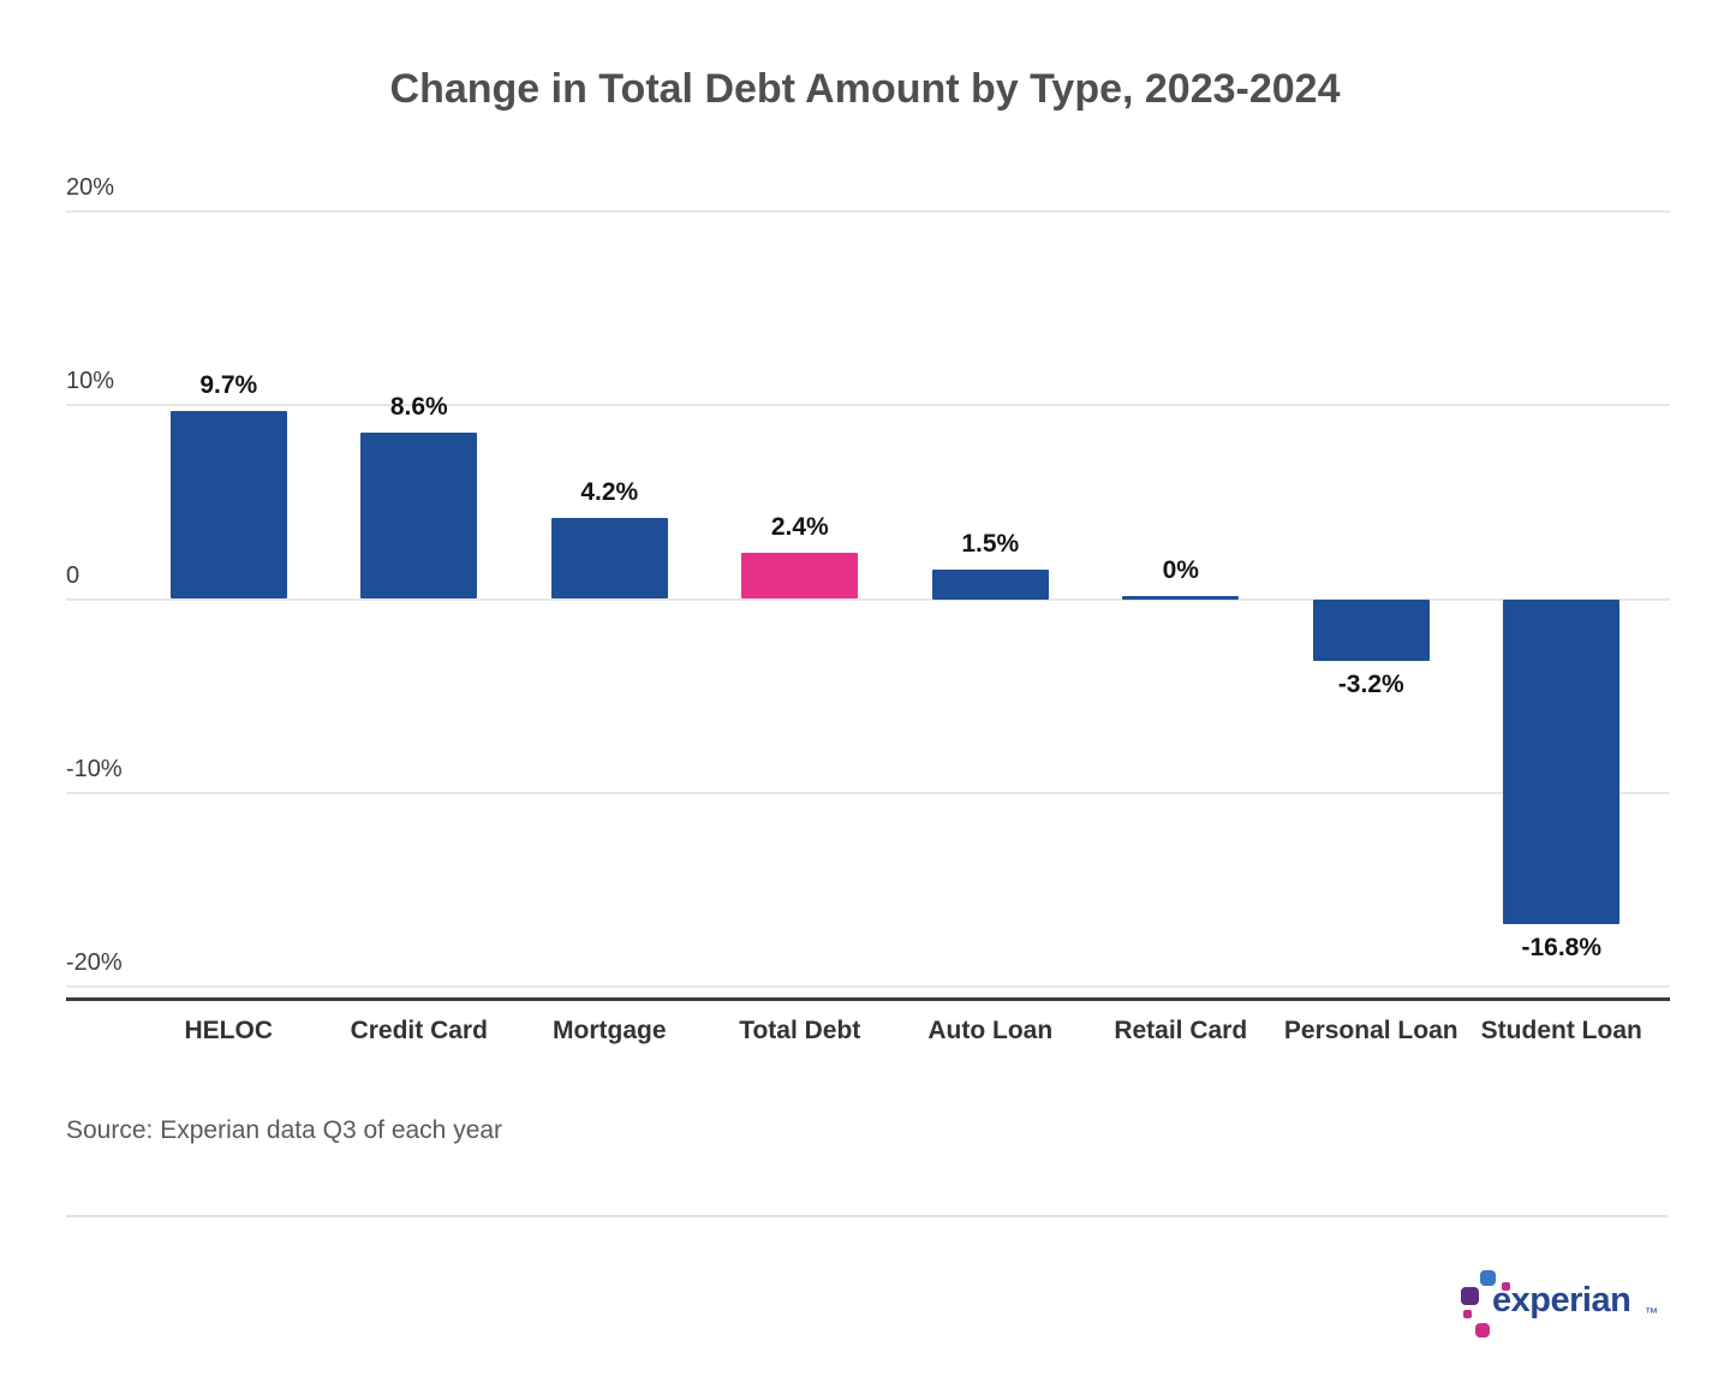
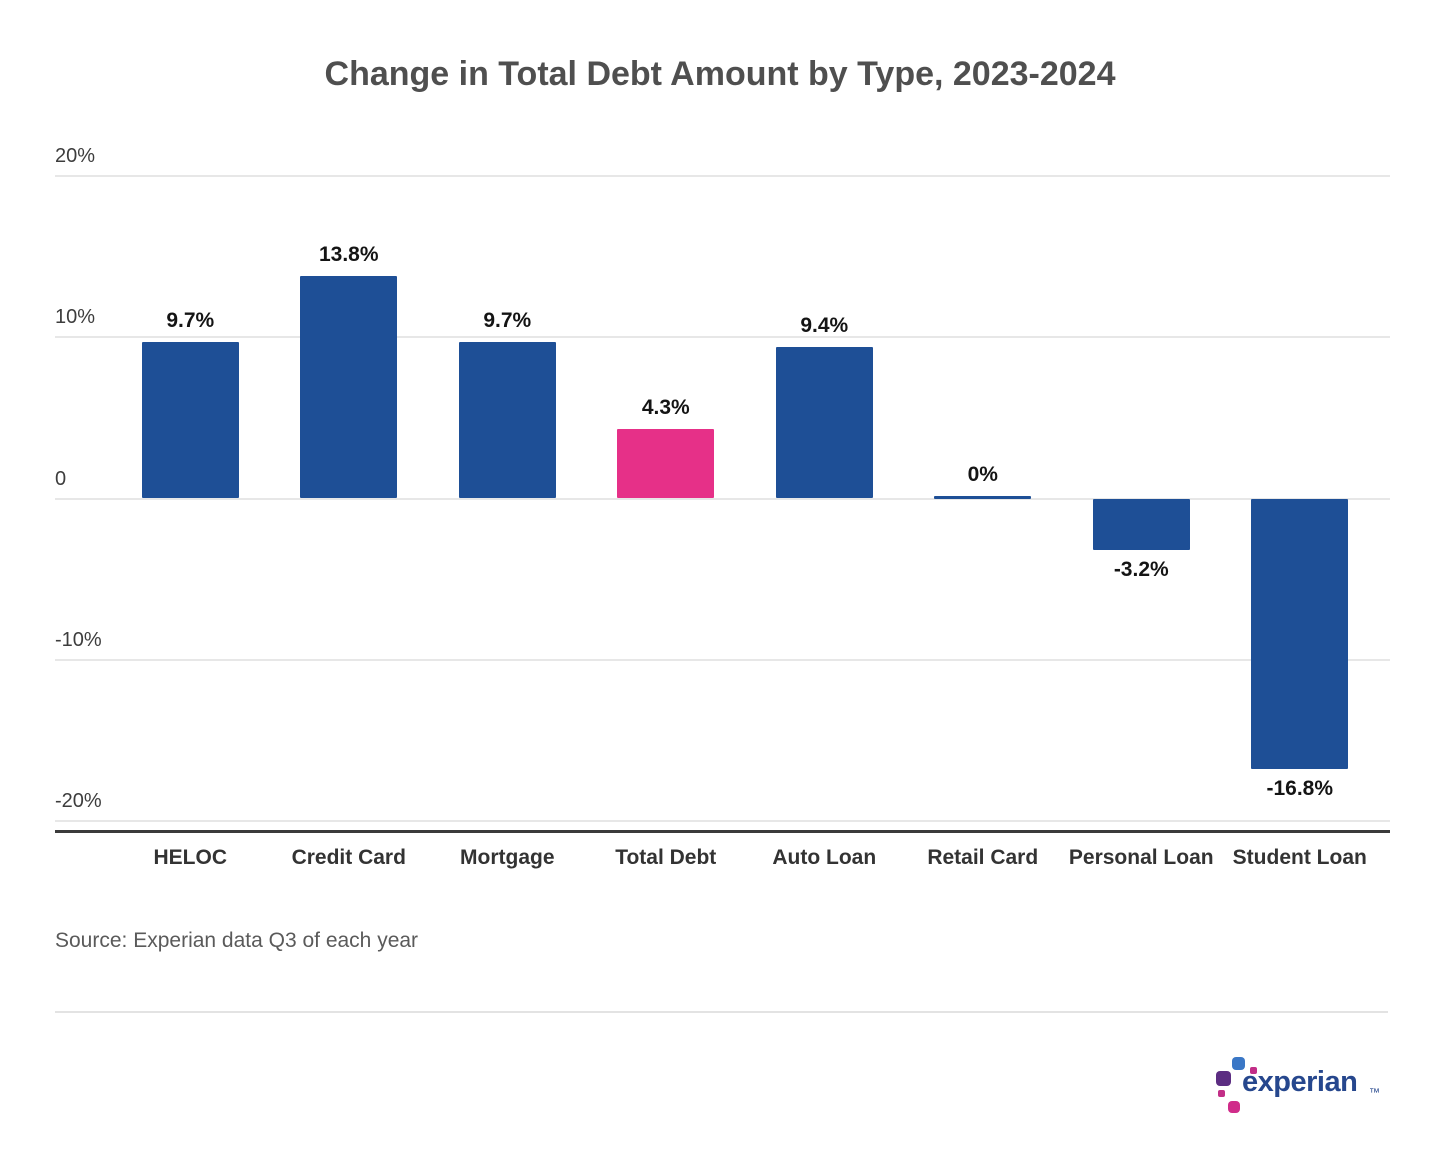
Credit Card: 8.6% -> 13.8%
Mortgage: 4.2% -> 9.7%
Total Debt: 2.4% -> 4.3%
Auto Loan: 1.5% -> 9.4%
